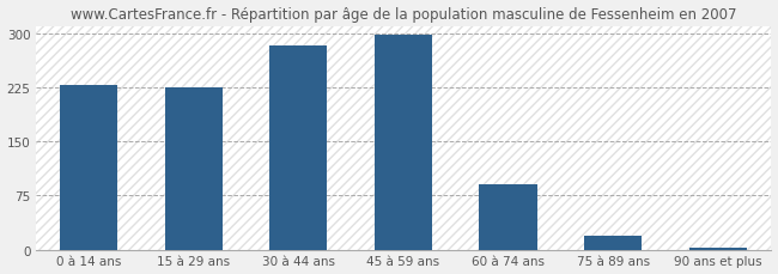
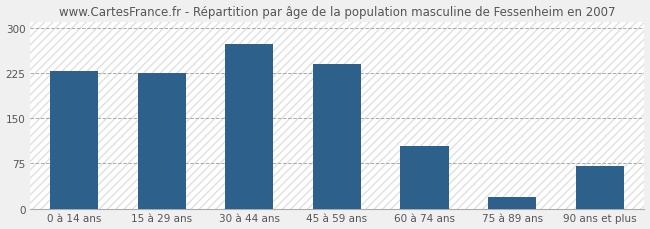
30 à 44 ans: 283 -> 272
45 à 59 ans: 298 -> 240
60 à 74 ans: 90 -> 104
90 ans et plus: 3 -> 70
